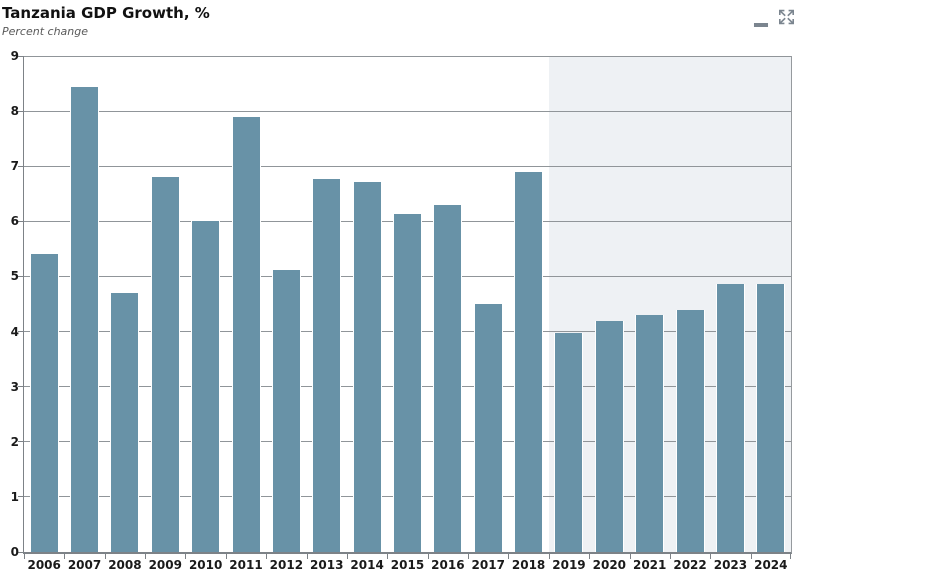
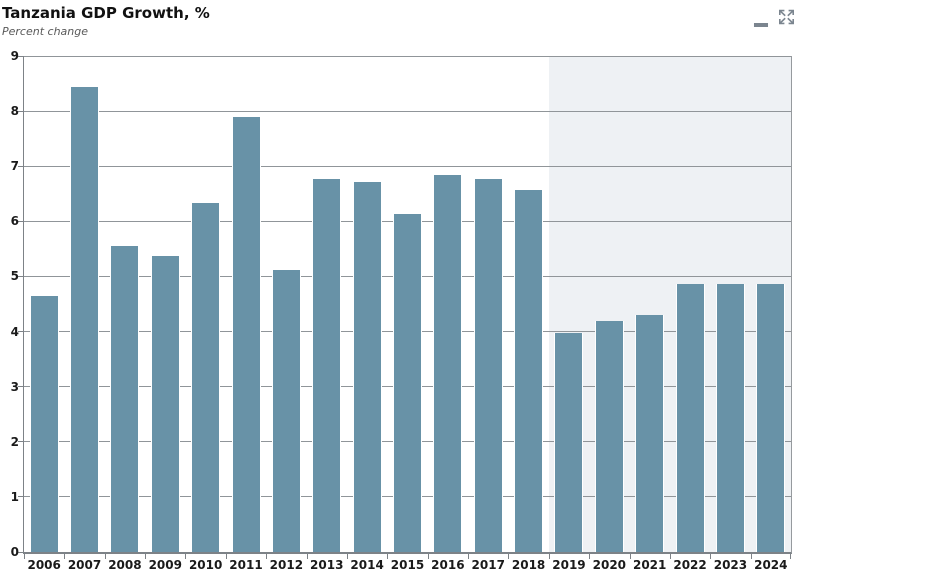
2006: 5.4 -> 4.7
2008: 4.7 -> 5.5
2009: 6.8 -> 5.4
2010: 6.0 -> 6.3
2016: 6.3 -> 6.8
2017: 4.5 -> 6.8
2018: 6.9 -> 6.6
2022: 4.4 -> 4.9
